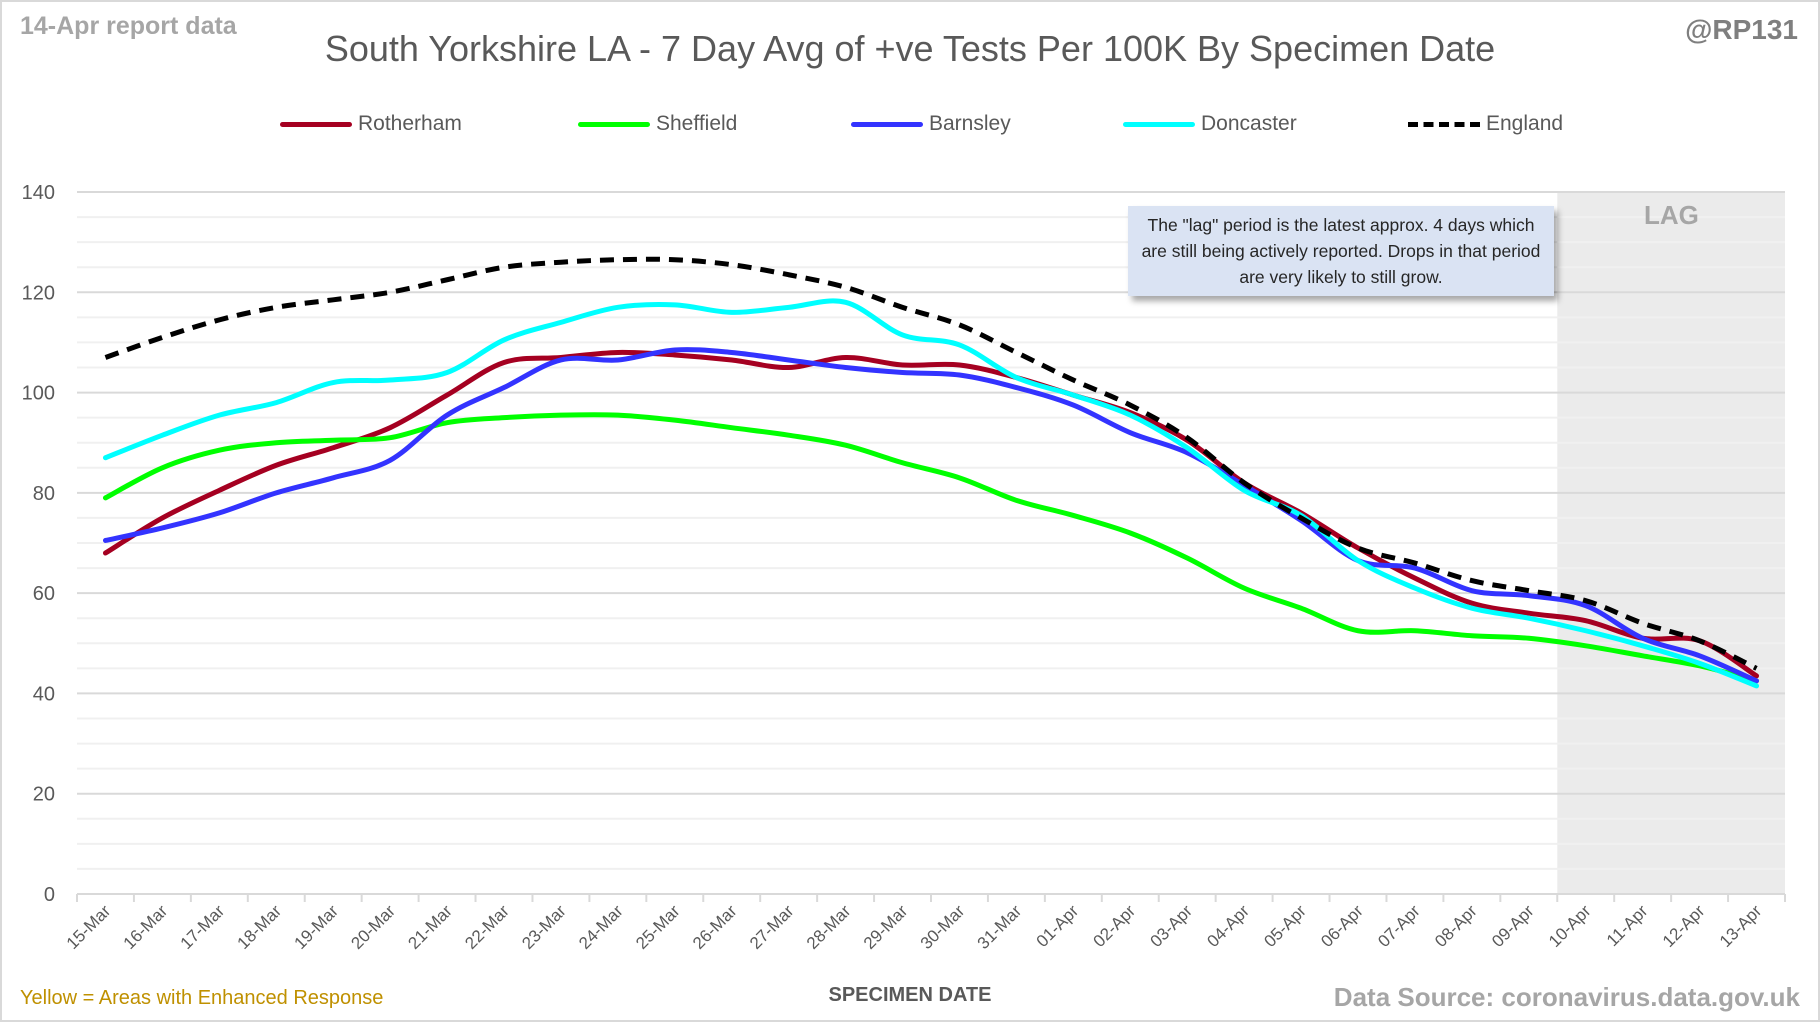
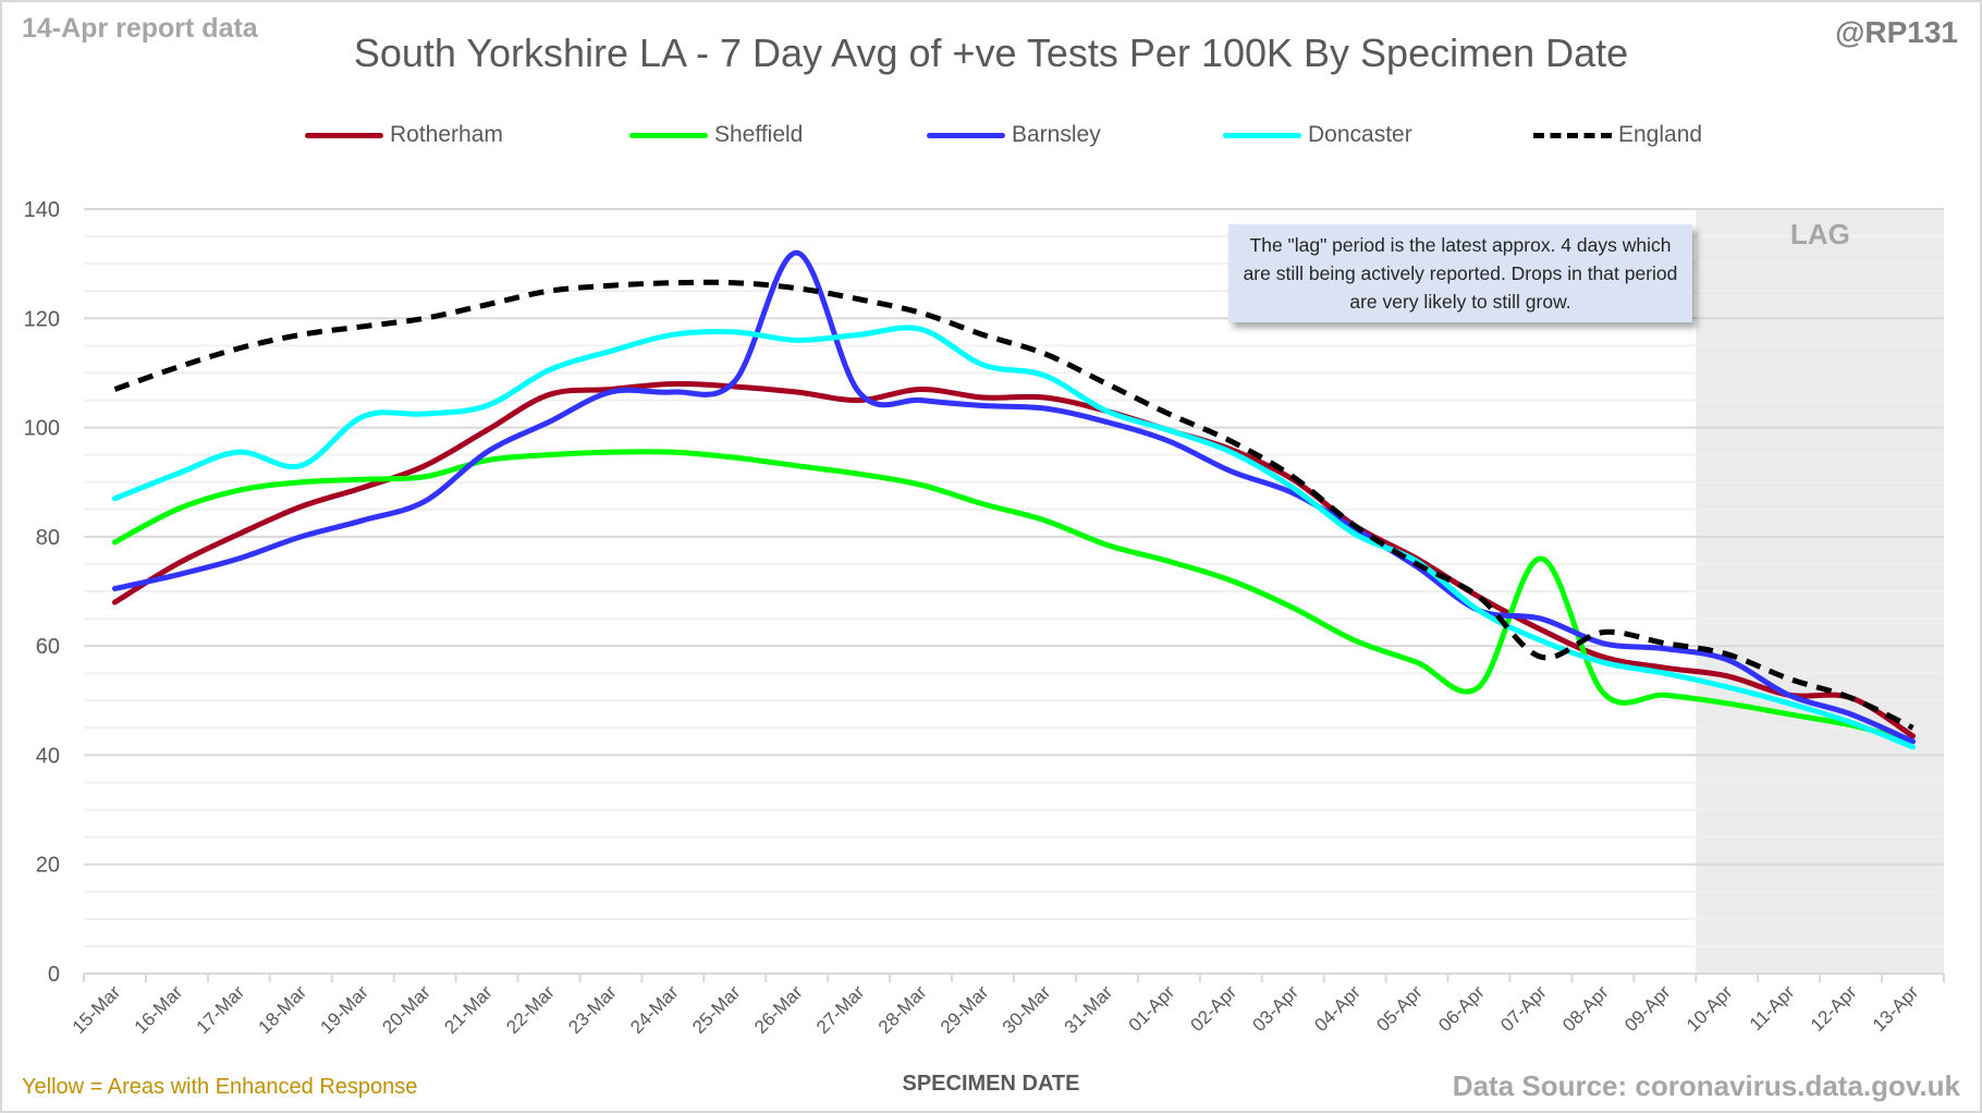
Doncaster/18-Mar: 98 -> 93
Barnsley/26-Mar: 108 -> 132
Sheffield/07-Apr: 52 -> 76
England/07-Apr: 66 -> 58
